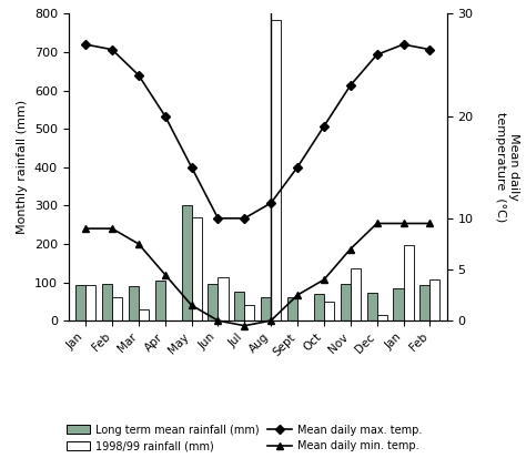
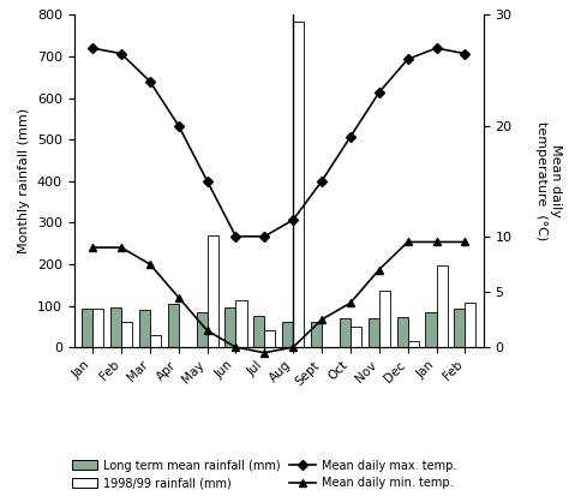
Long term mean rainfall (mm)/May: 300 -> 85
Long term mean rainfall (mm)/Nov: 95 -> 70
